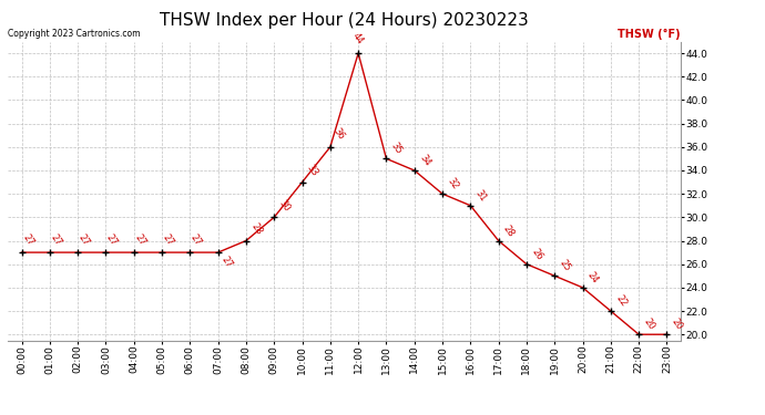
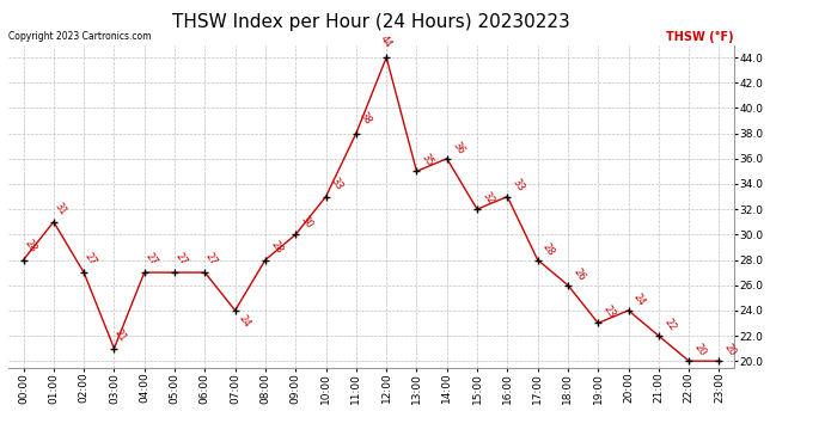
00:00: 27 -> 28
01:00: 27 -> 31
03:00: 27 -> 21
07:00: 27 -> 24
11:00: 36 -> 38
14:00: 34 -> 36
16:00: 31 -> 33
19:00: 25 -> 23
